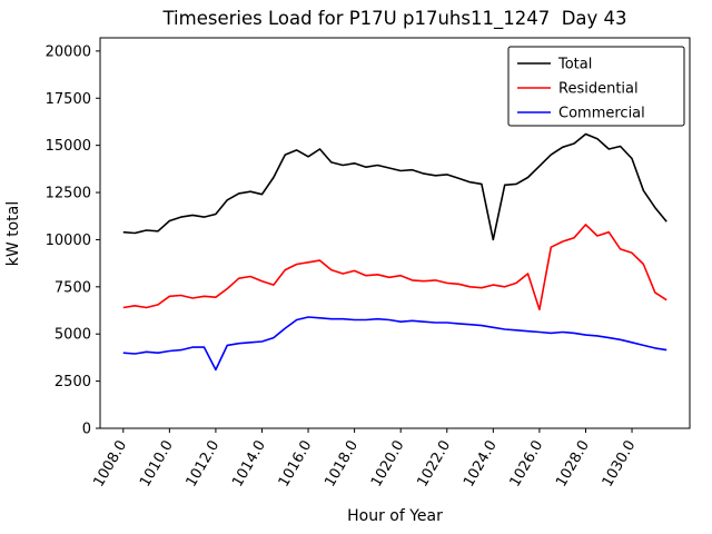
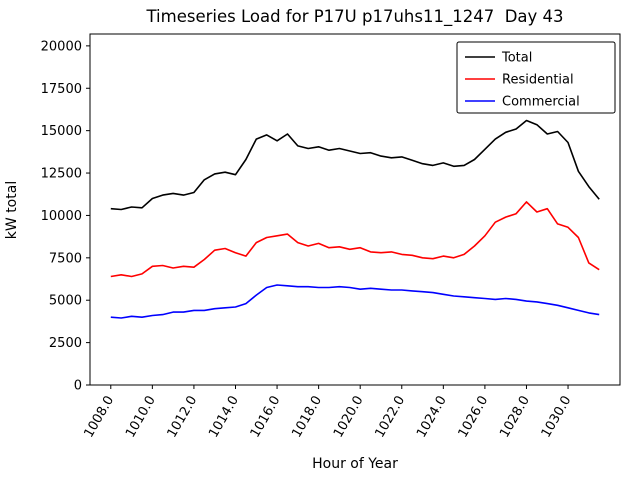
Commercial/1012.0: 3100 -> 4400
Total/1024.0: 10000 -> 13100
Residential/1026.0: 6300 -> 8800
